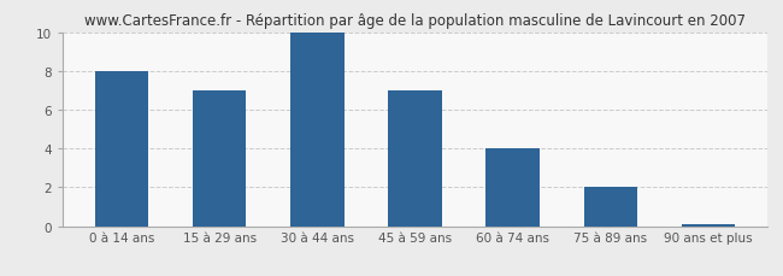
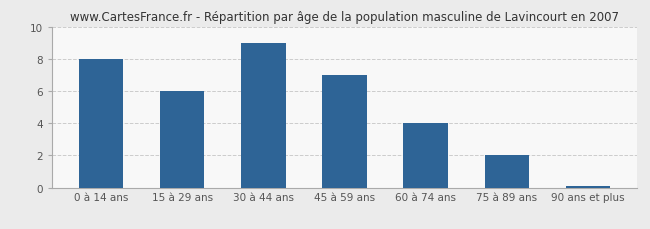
15 à 29 ans: 7.0 -> 6.0
30 à 44 ans: 10.0 -> 9.0
